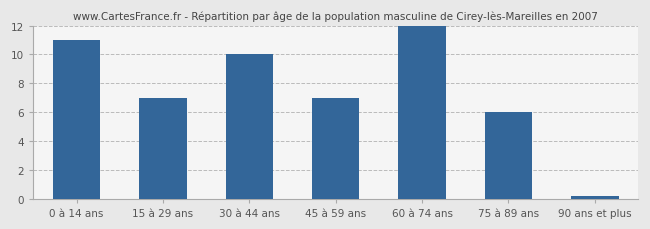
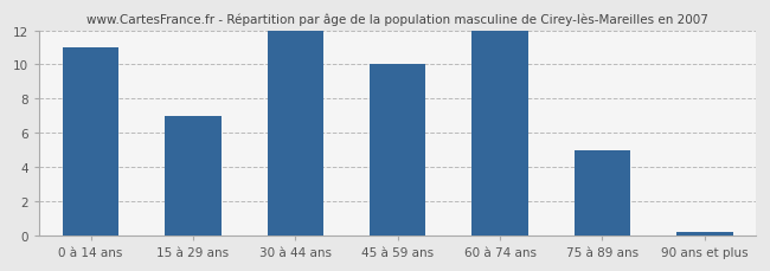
30 à 44 ans: 10.0 -> 12.0
45 à 59 ans: 7.0 -> 10.0
75 à 89 ans: 6.0 -> 5.0
